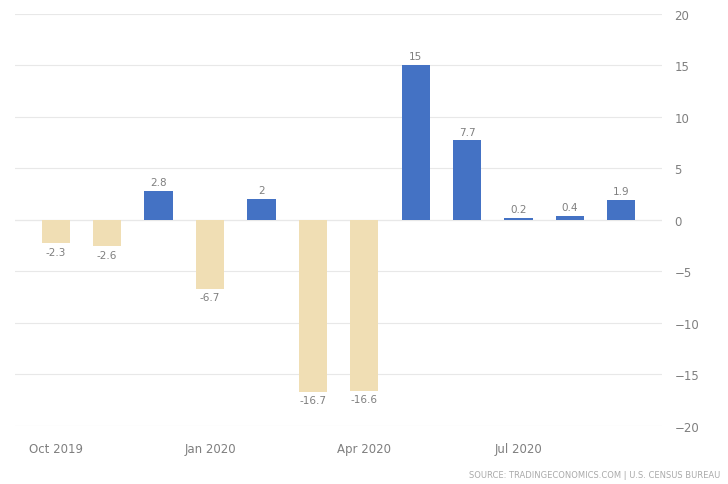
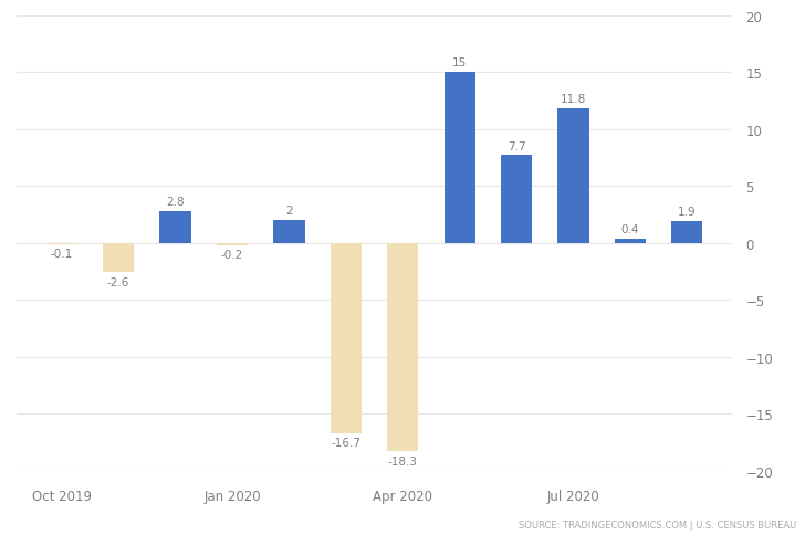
Oct 2019: -2.3 -> -0.1
Jan 2020: -6.7 -> -0.2
Apr 2020: -16.6 -> -18.3
Jul 2020: 0.2 -> 11.8
